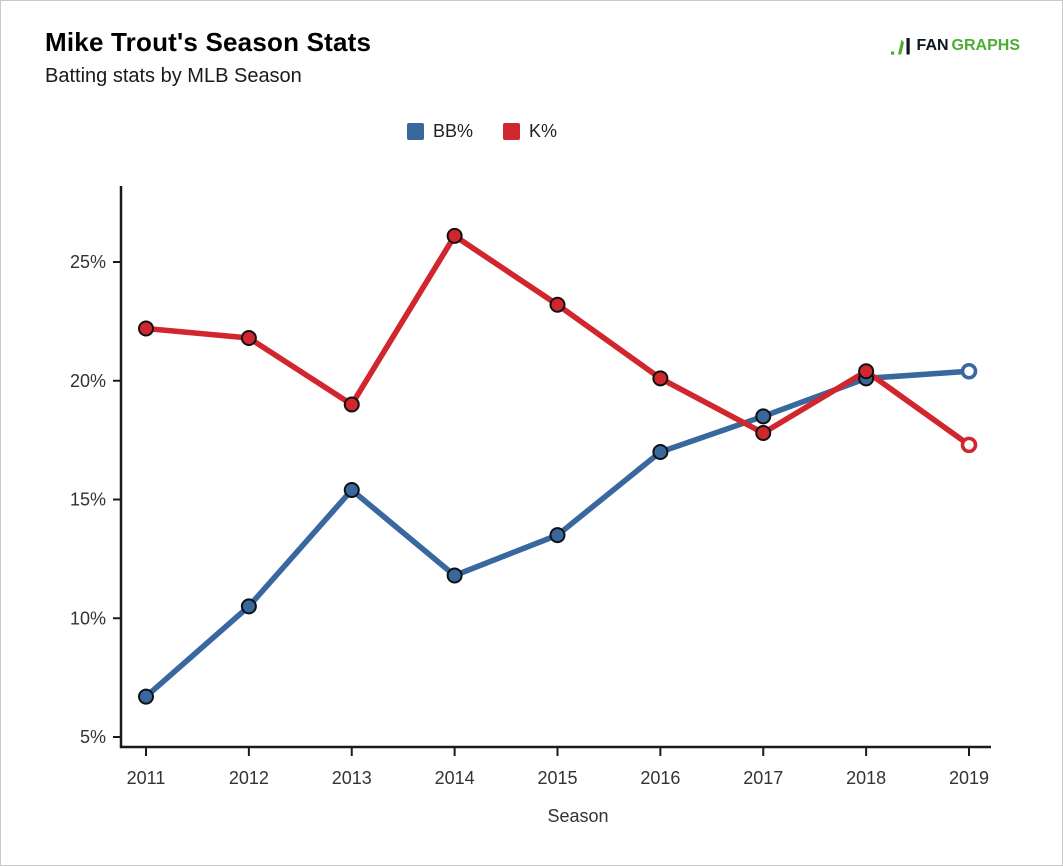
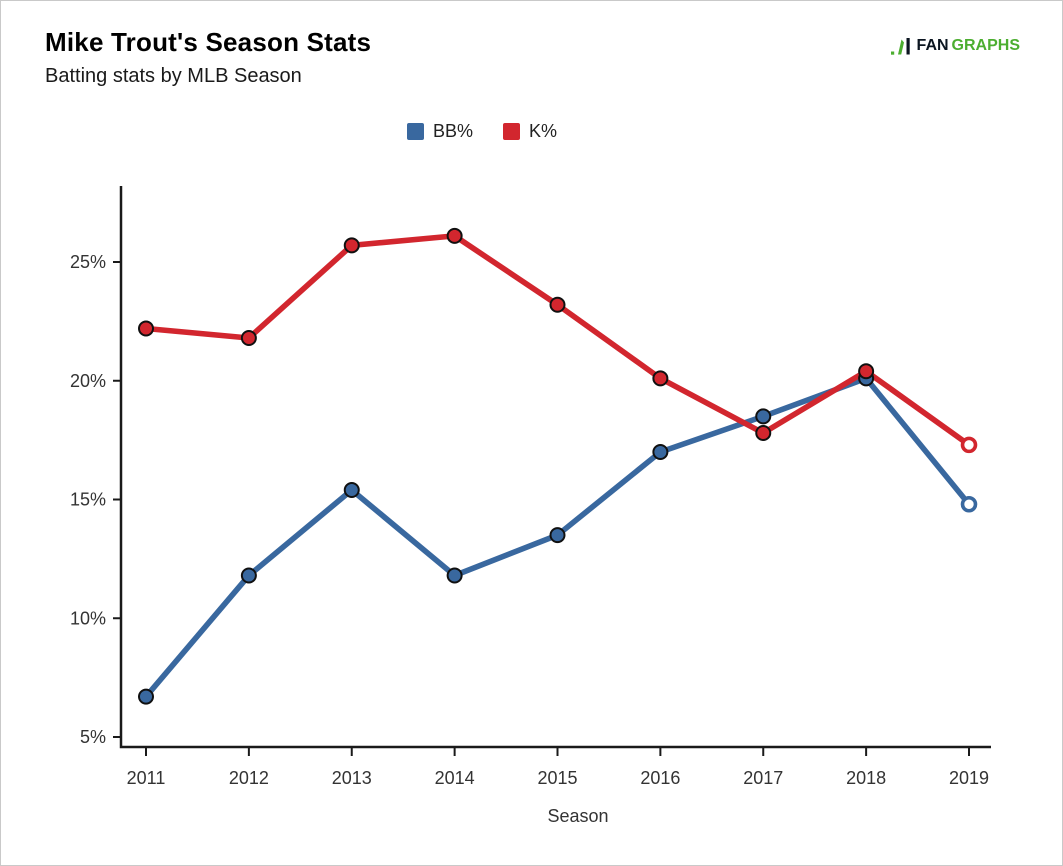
BB%/2012: 10.5% -> 11.8%
K%/2013: 19.0% -> 25.7%
BB%/2019: 20.4% -> 14.8%
